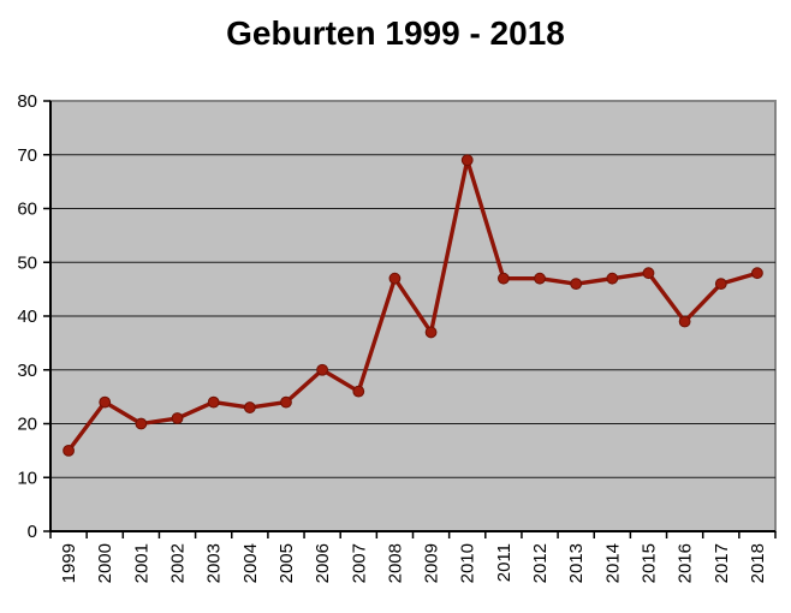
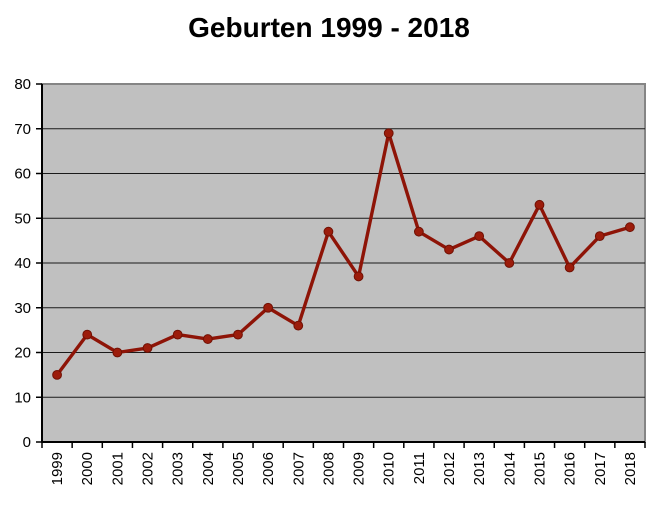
2012: 47 -> 43
2014: 47 -> 40
2015: 48 -> 53
